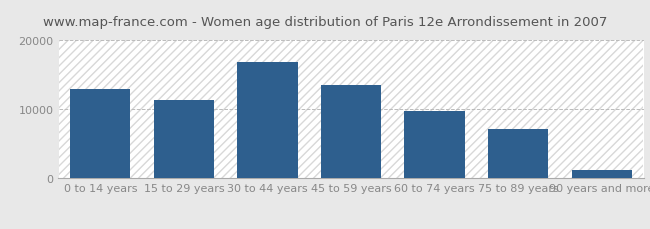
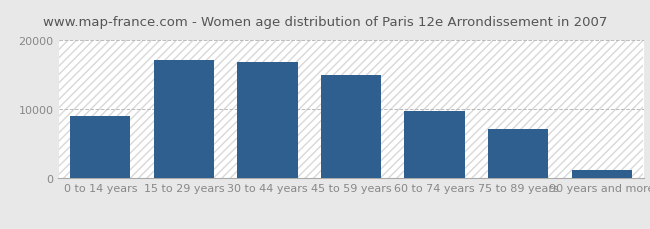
0 to 14 years: 13000 -> 9000
15 to 29 years: 11400 -> 17200
45 to 59 years: 13600 -> 15000
